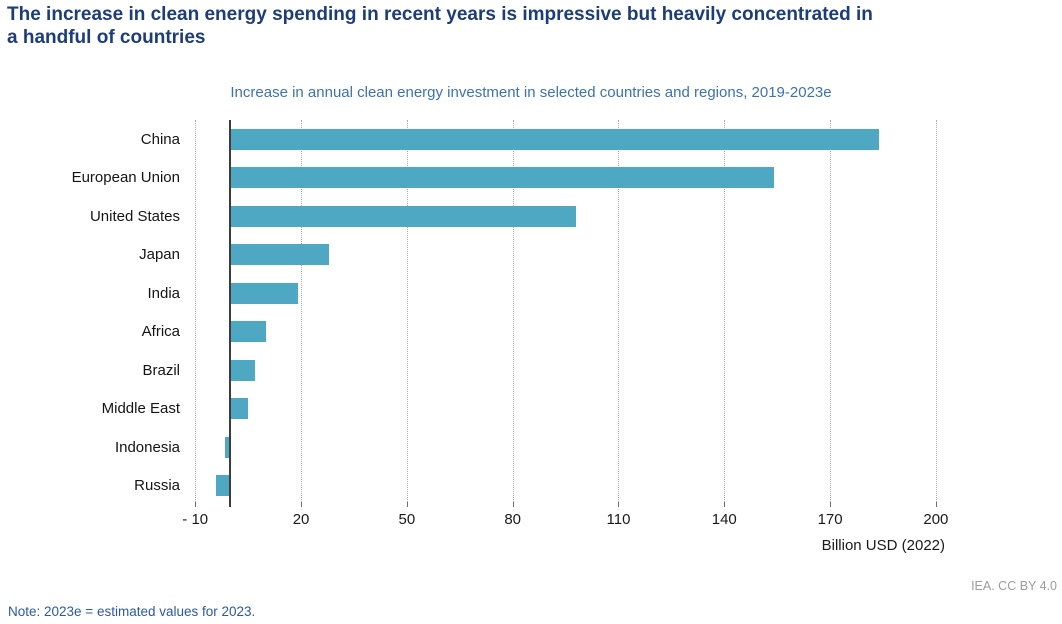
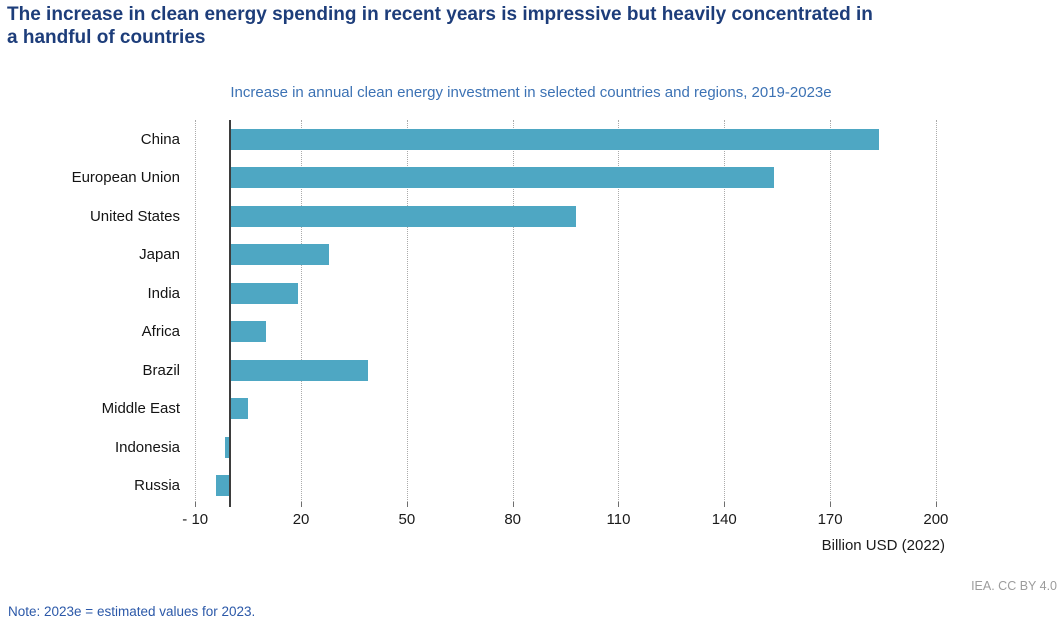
Brazil: 7 -> 39
